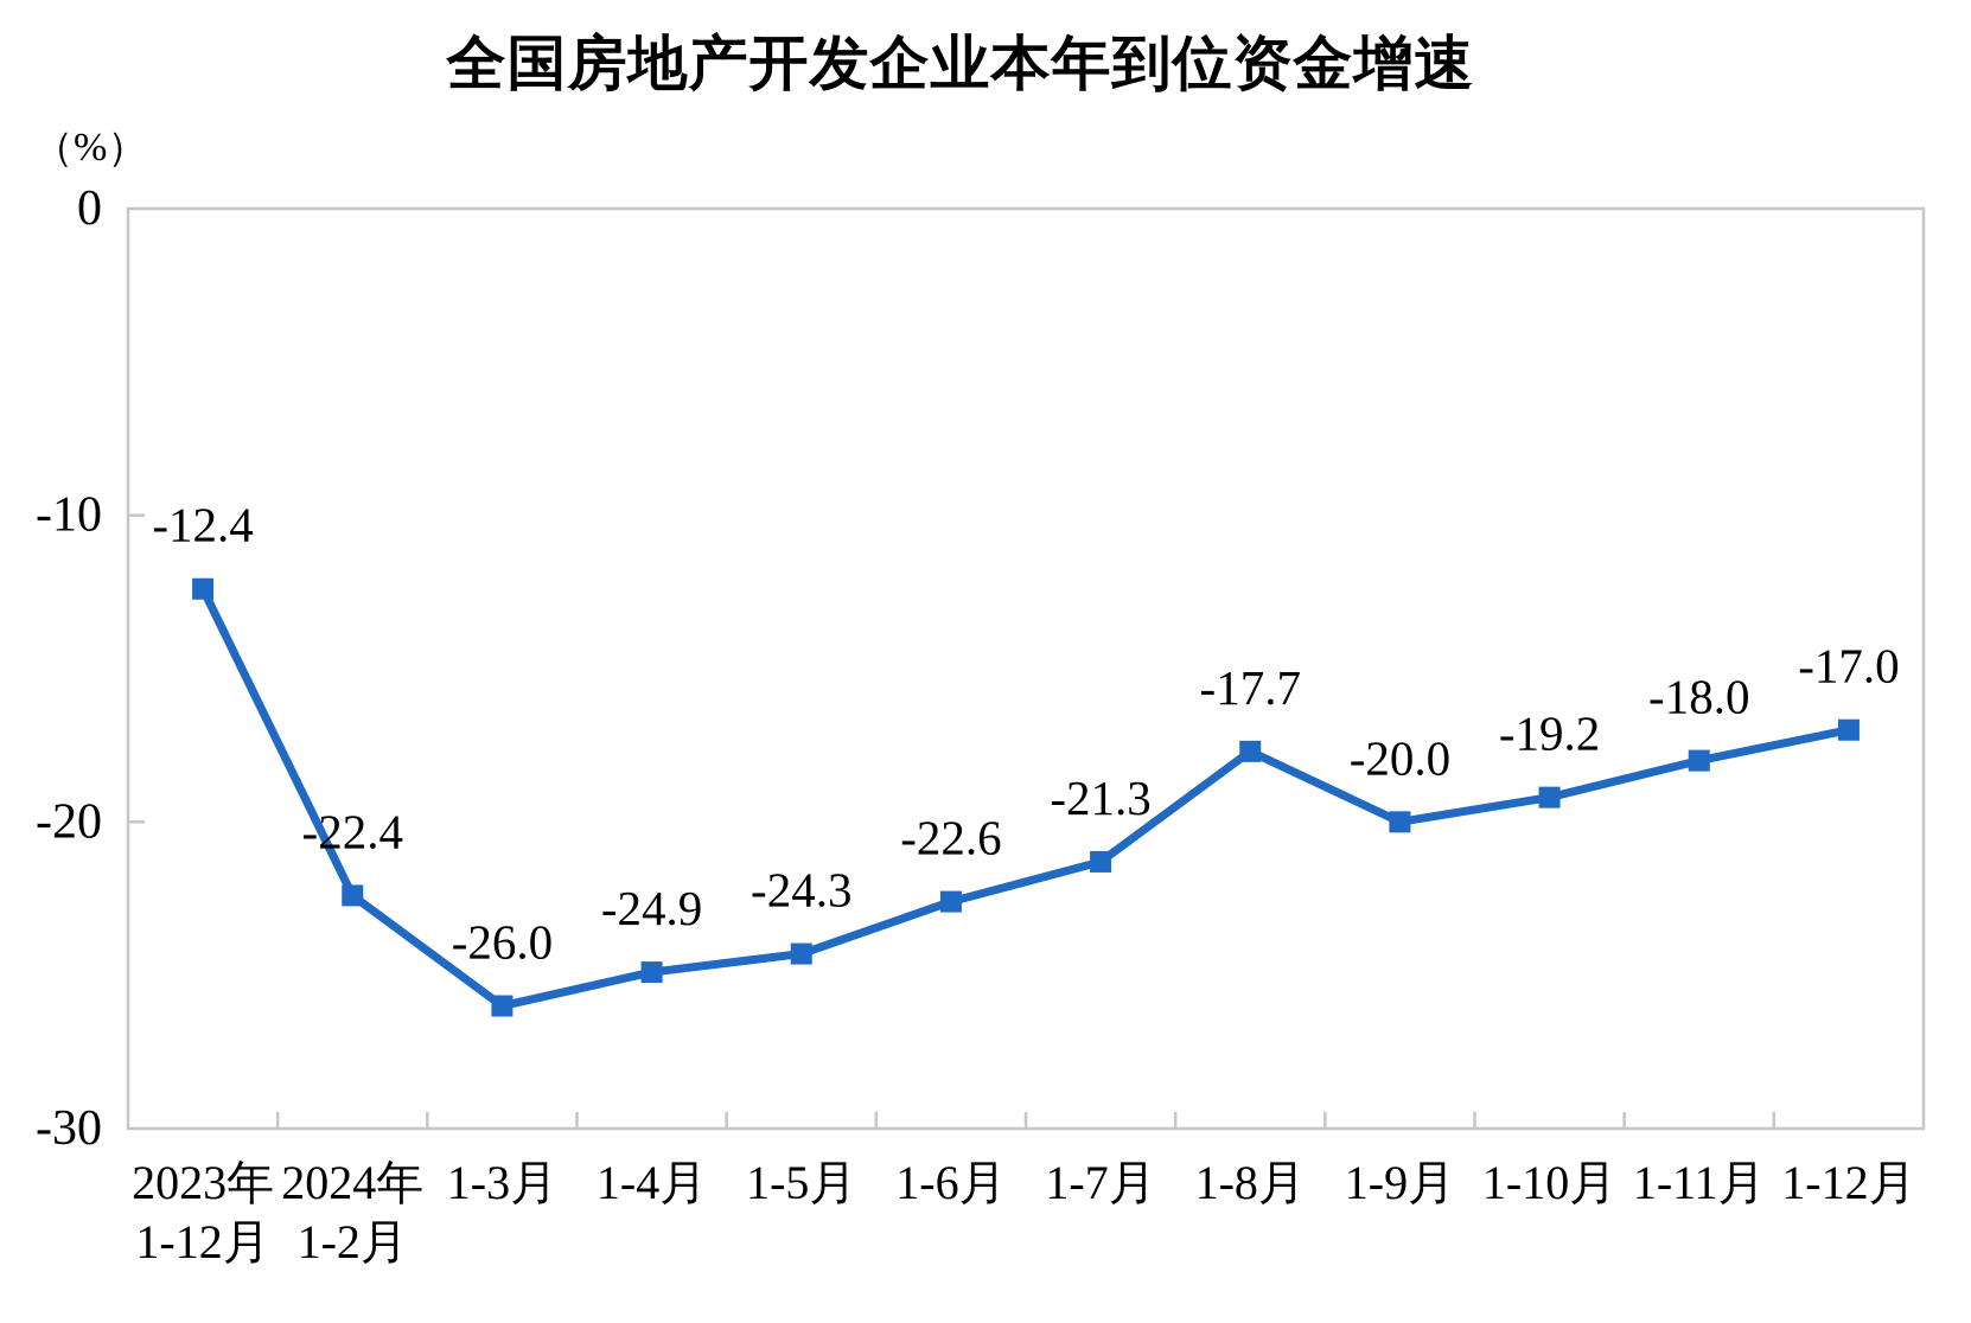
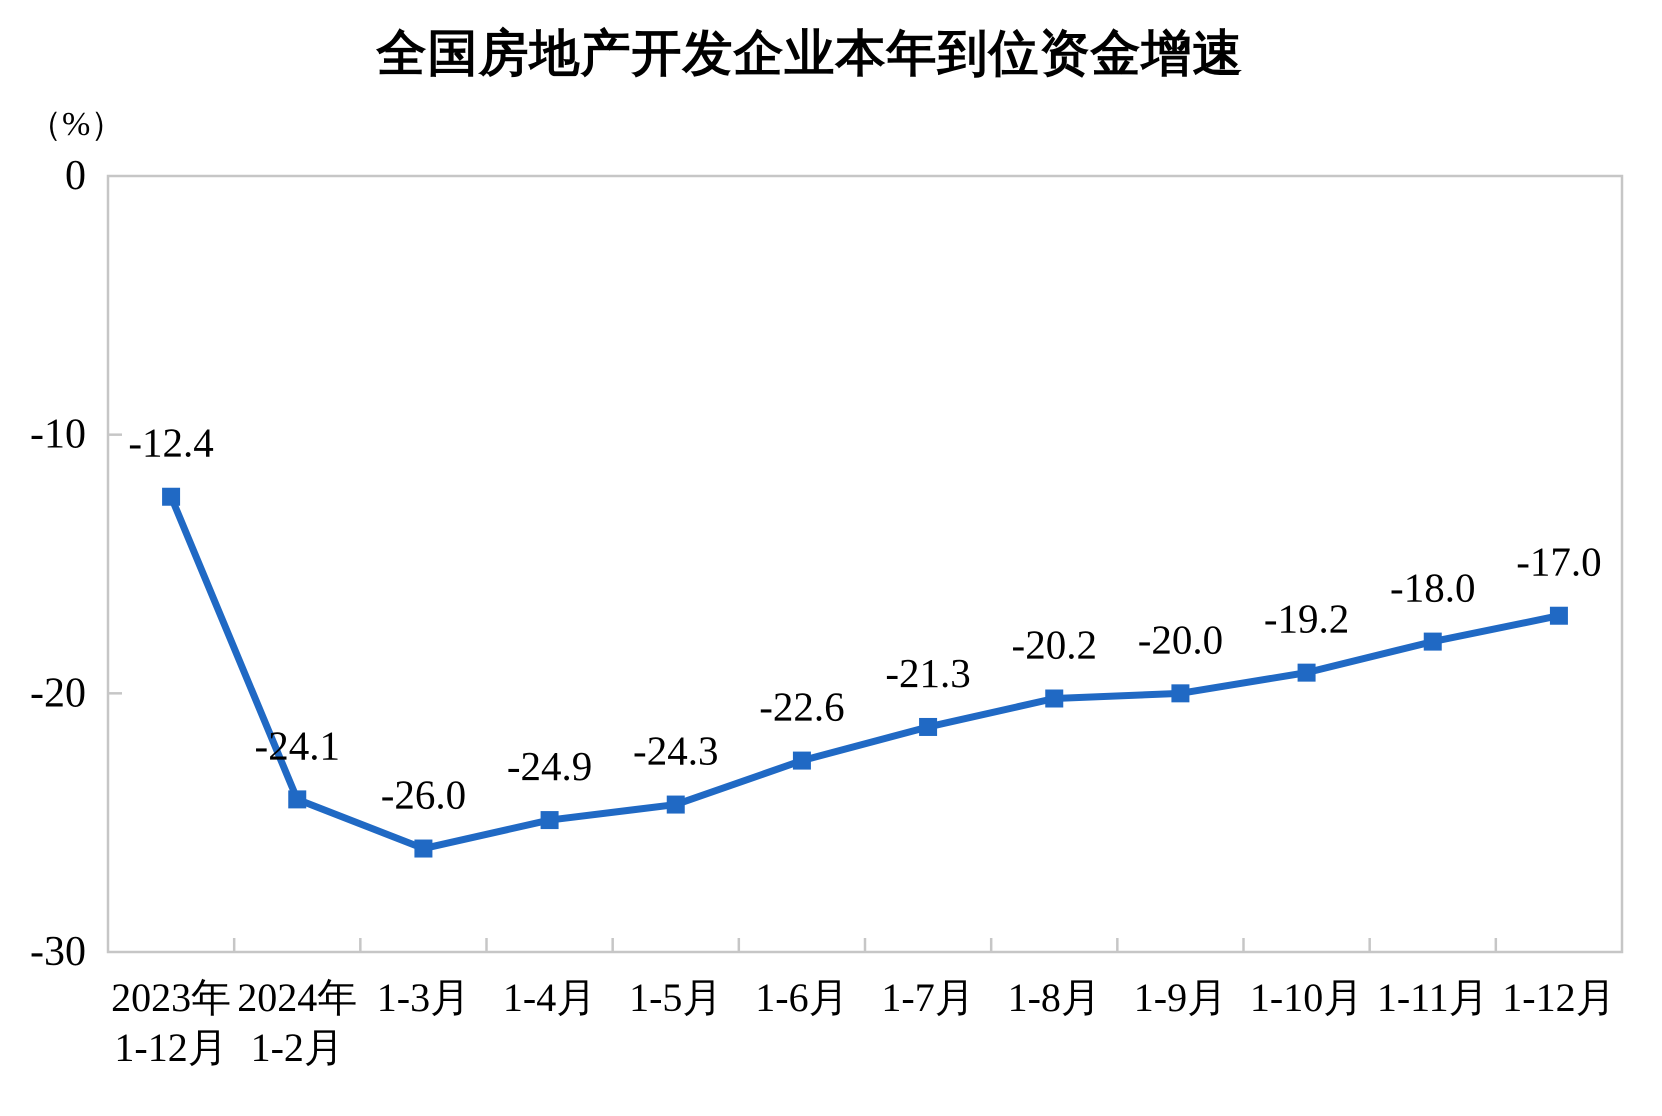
2024年 1-2月: -22.4 -> -24.1
1-8月: -17.7 -> -20.2
